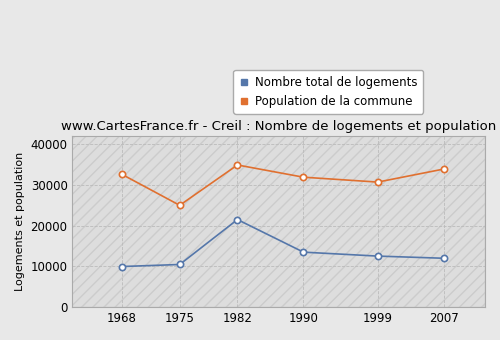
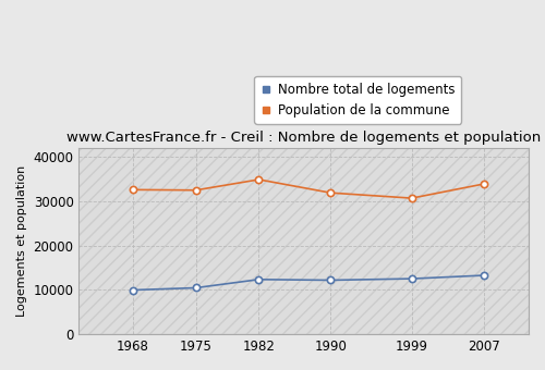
Population de la commune/1975: 25000 -> 32500
Nombre total de logements/1982: 21500 -> 12400
Nombre total de logements/1990: 13500 -> 12200
Nombre total de logements/2007: 12000 -> 13300
